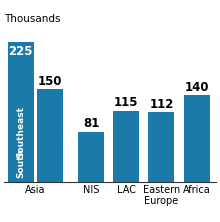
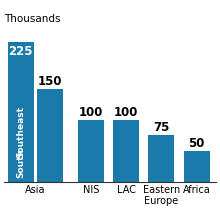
NIS: 81 -> 100
LAC: 115 -> 100
Eastern Europe: 112 -> 75
Africa: 140 -> 50
